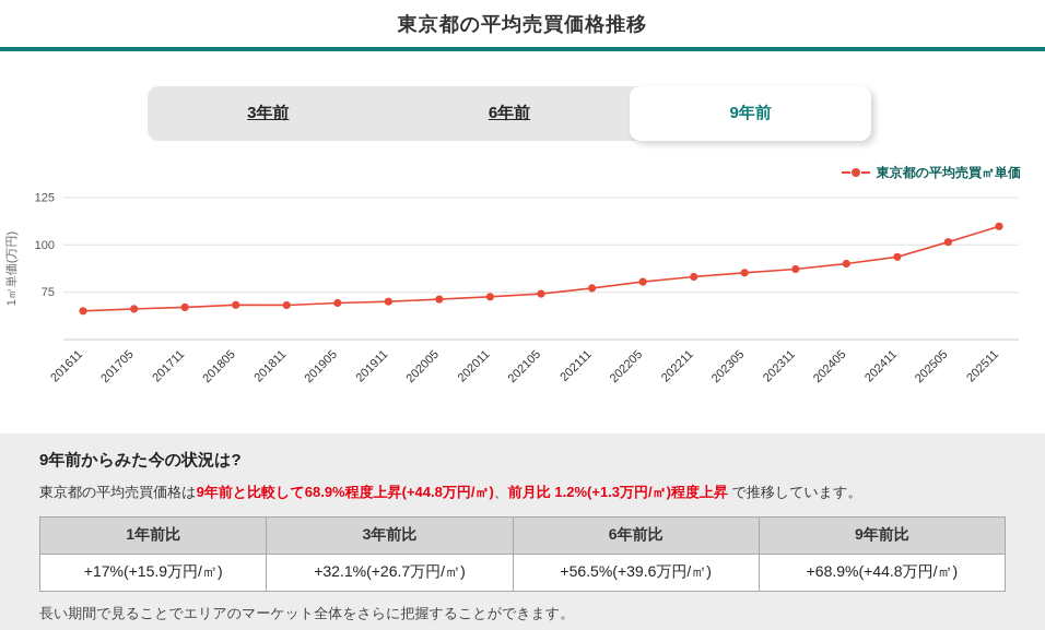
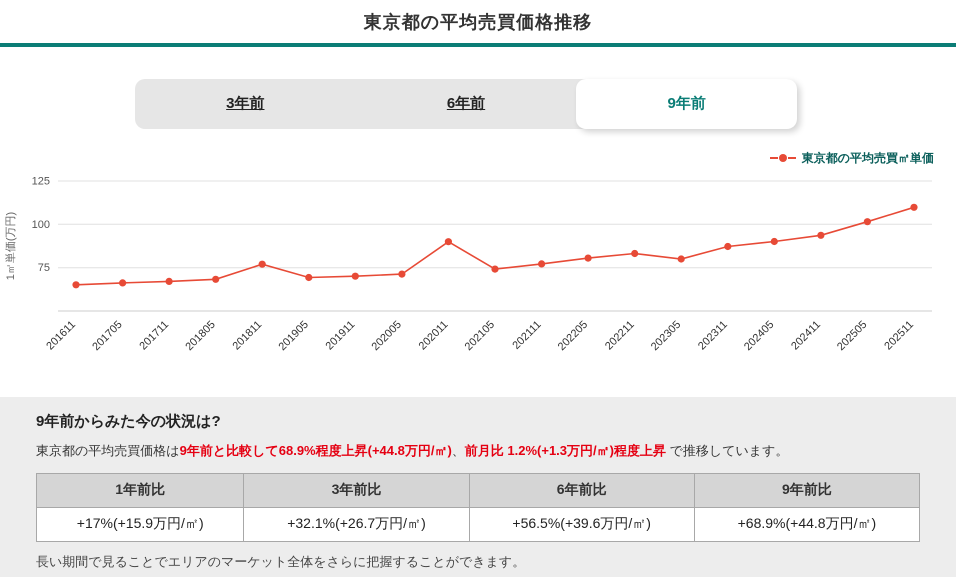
201811: 68 -> 77
202011: 73 -> 90
202305: 85 -> 80
